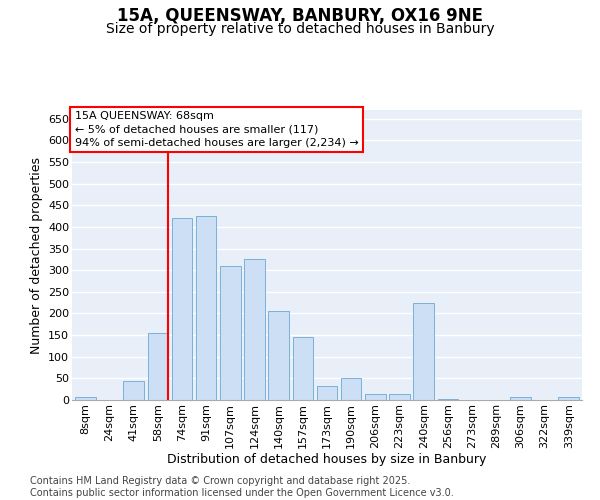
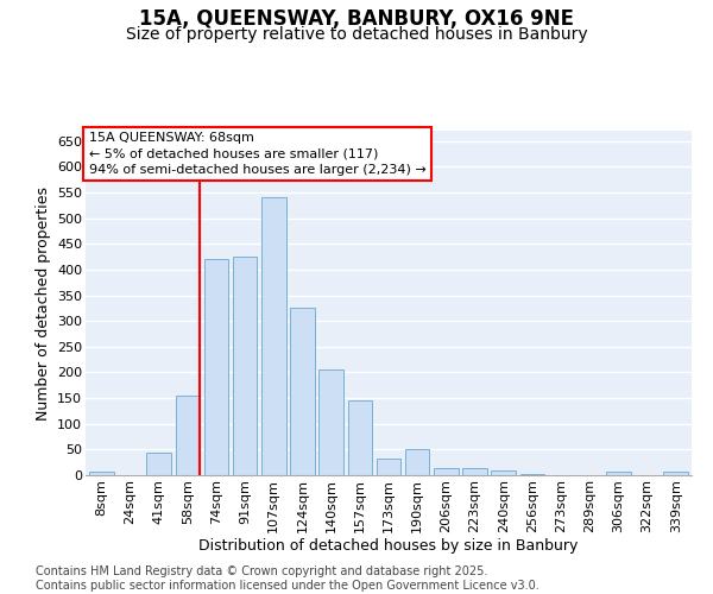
107sqm: 310 -> 540
240sqm: 225 -> 10
